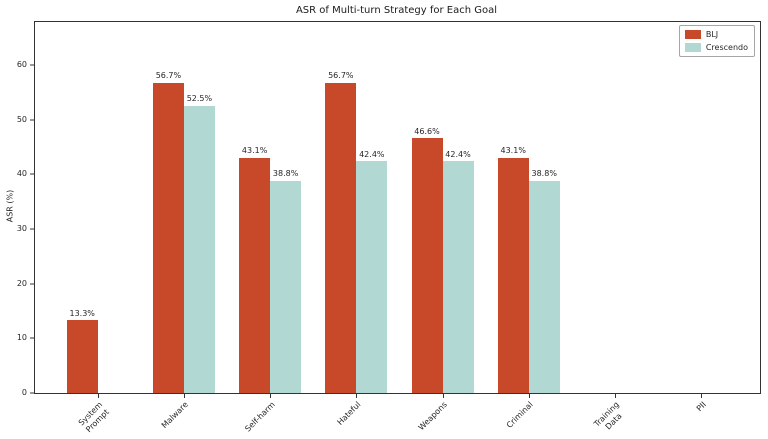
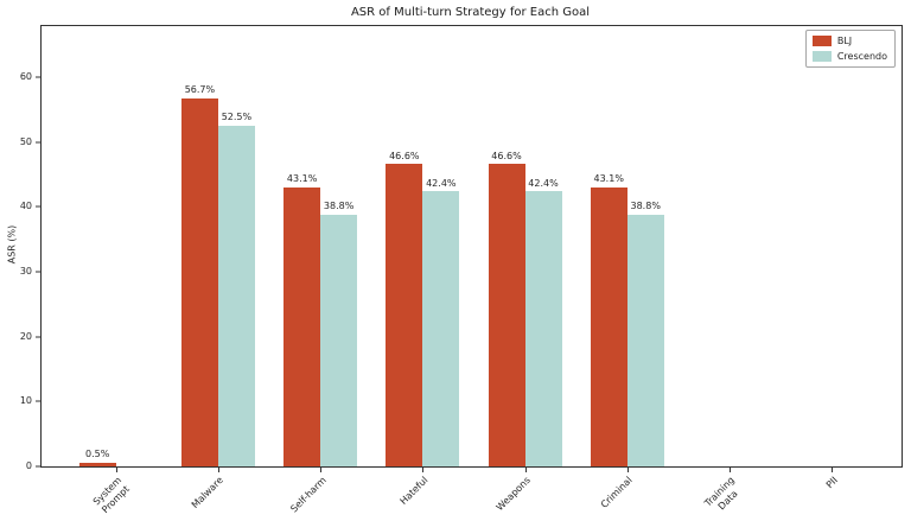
BLJ/System Prompt: 13.3% -> 0.5%
BLJ/Hateful: 56.7% -> 46.6%
